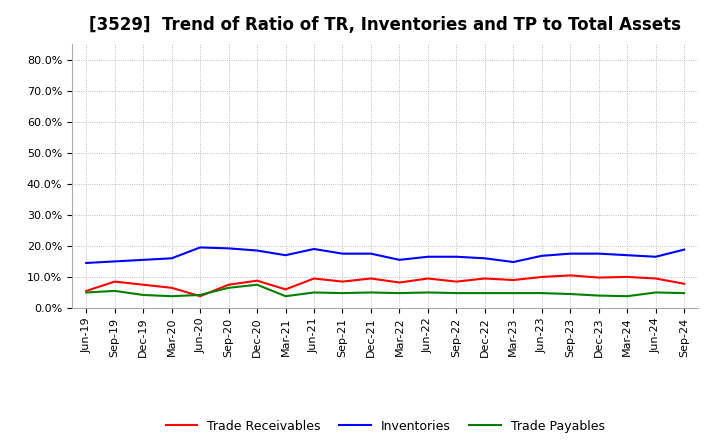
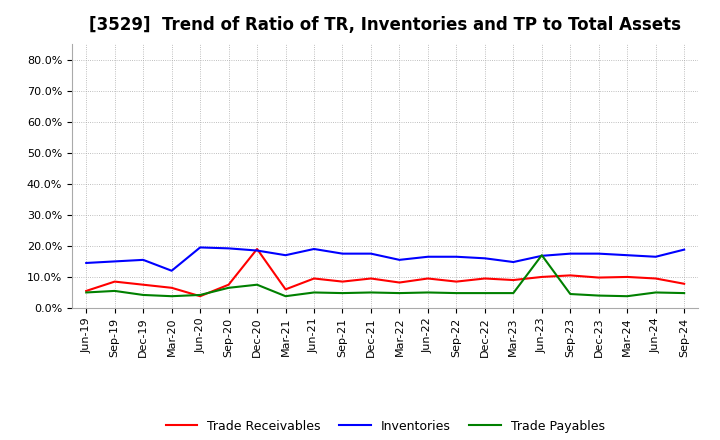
Inventories/Mar-20: 16.0% -> 12.0%
Trade Receivables/Dec-20: 8.8% -> 19.0%
Trade Payables/Jun-23: 4.8% -> 17.0%
